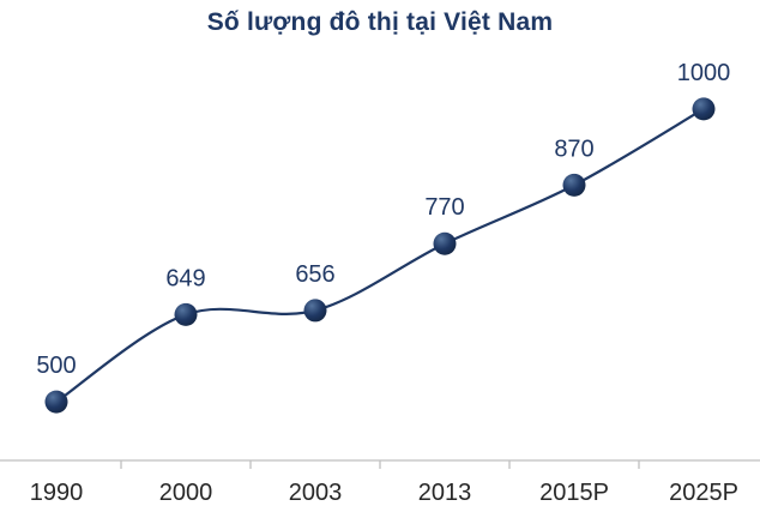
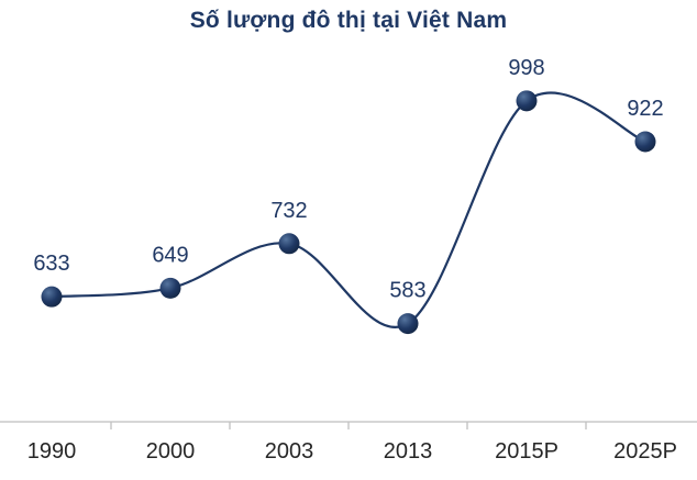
1990: 500 -> 633
2003: 656 -> 732
2013: 770 -> 583
2015P: 870 -> 998
2025P: 1000 -> 922
